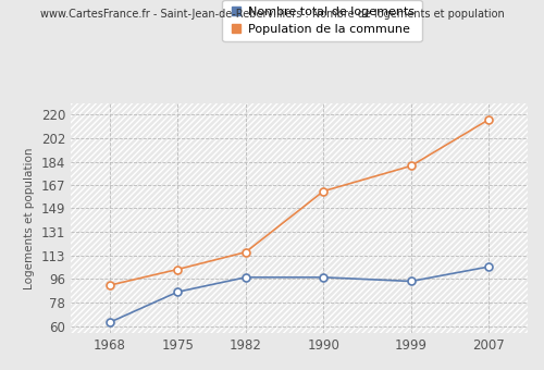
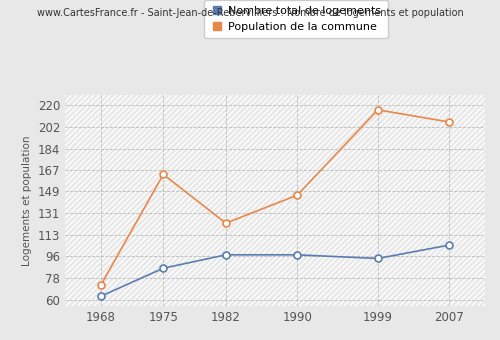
Population de la commune/1968: 91 -> 72
Population de la commune/1975: 103 -> 163
Population de la commune/1982: 116 -> 123
Population de la commune/1990: 162 -> 146
Population de la commune/1999: 181 -> 216
Population de la commune/2007: 216 -> 206
